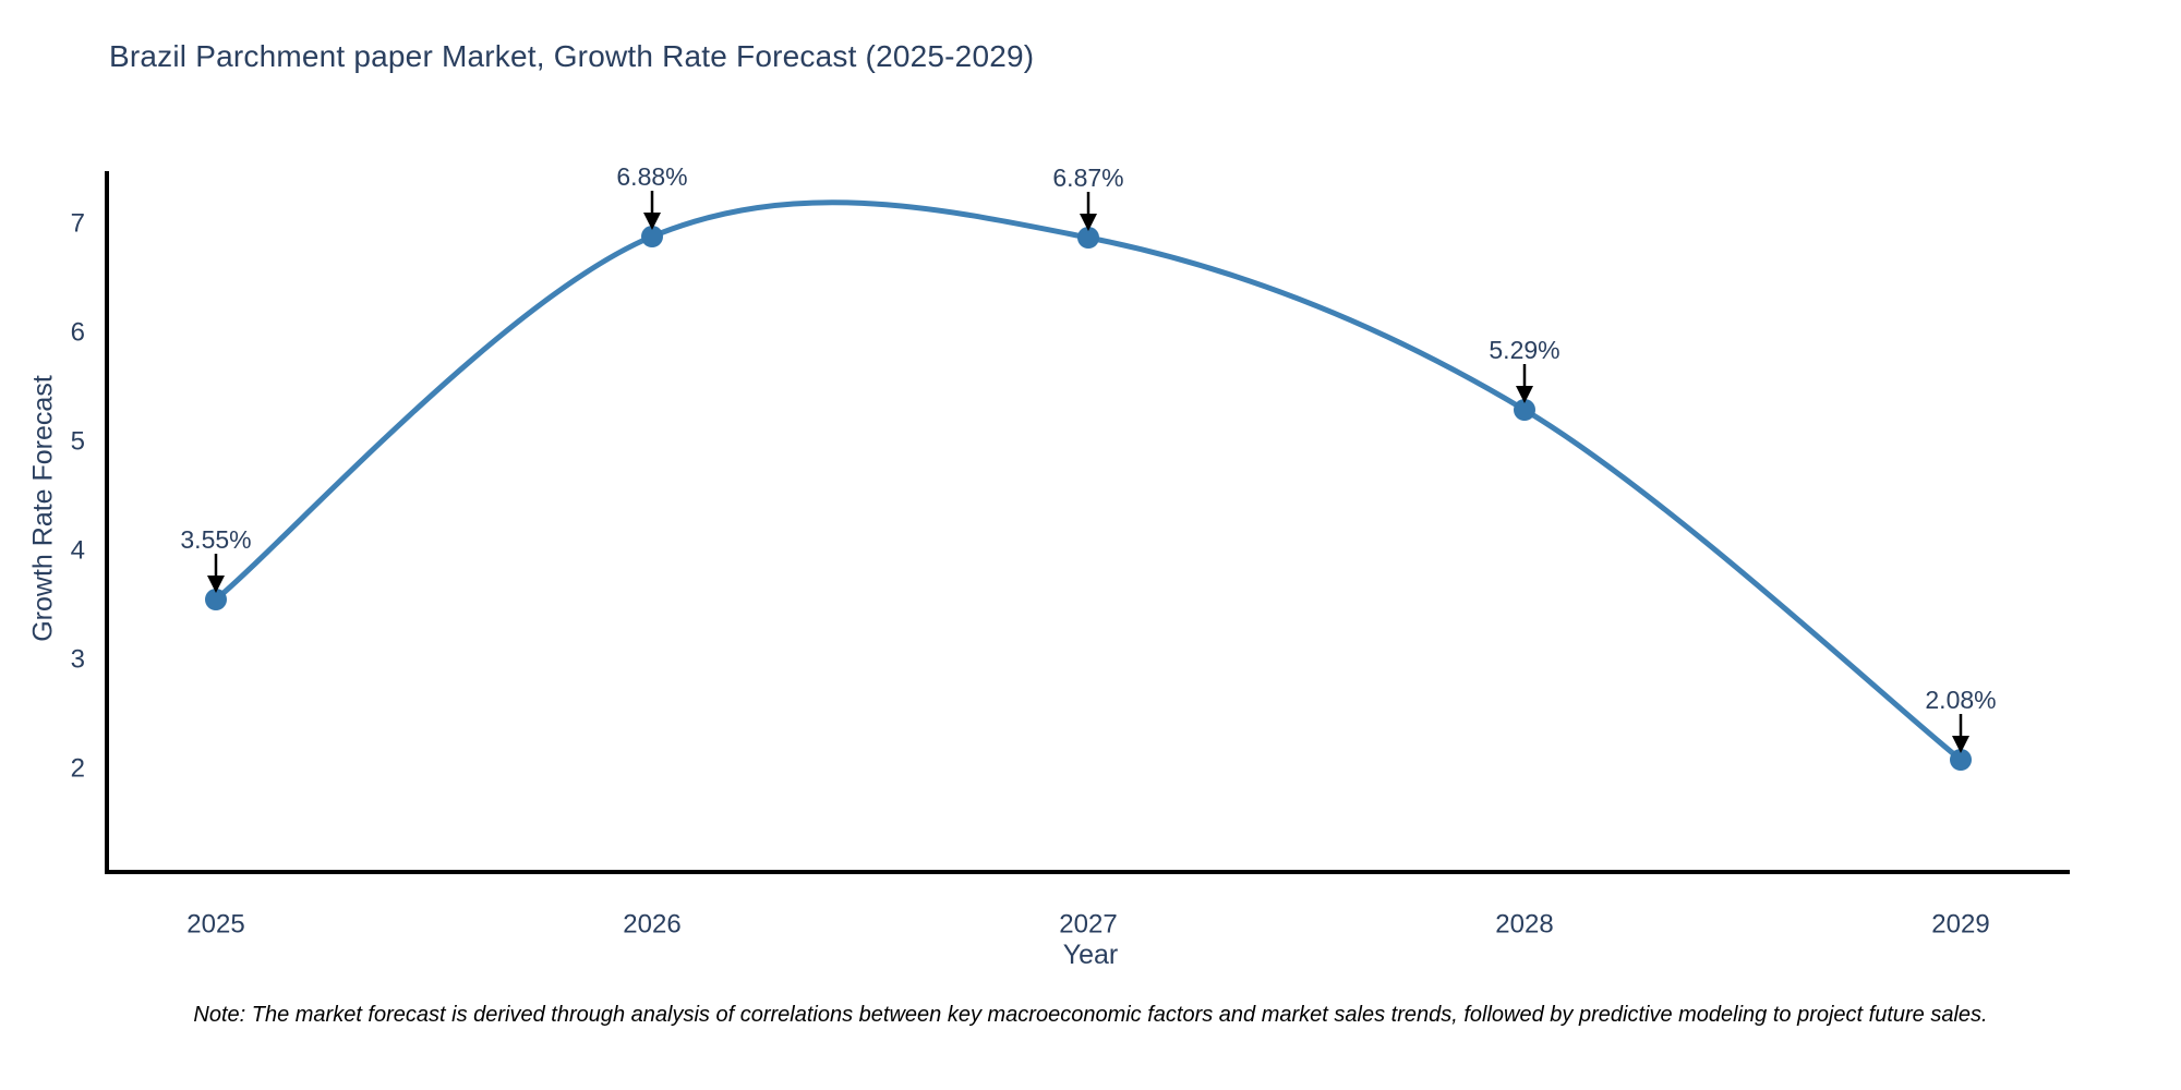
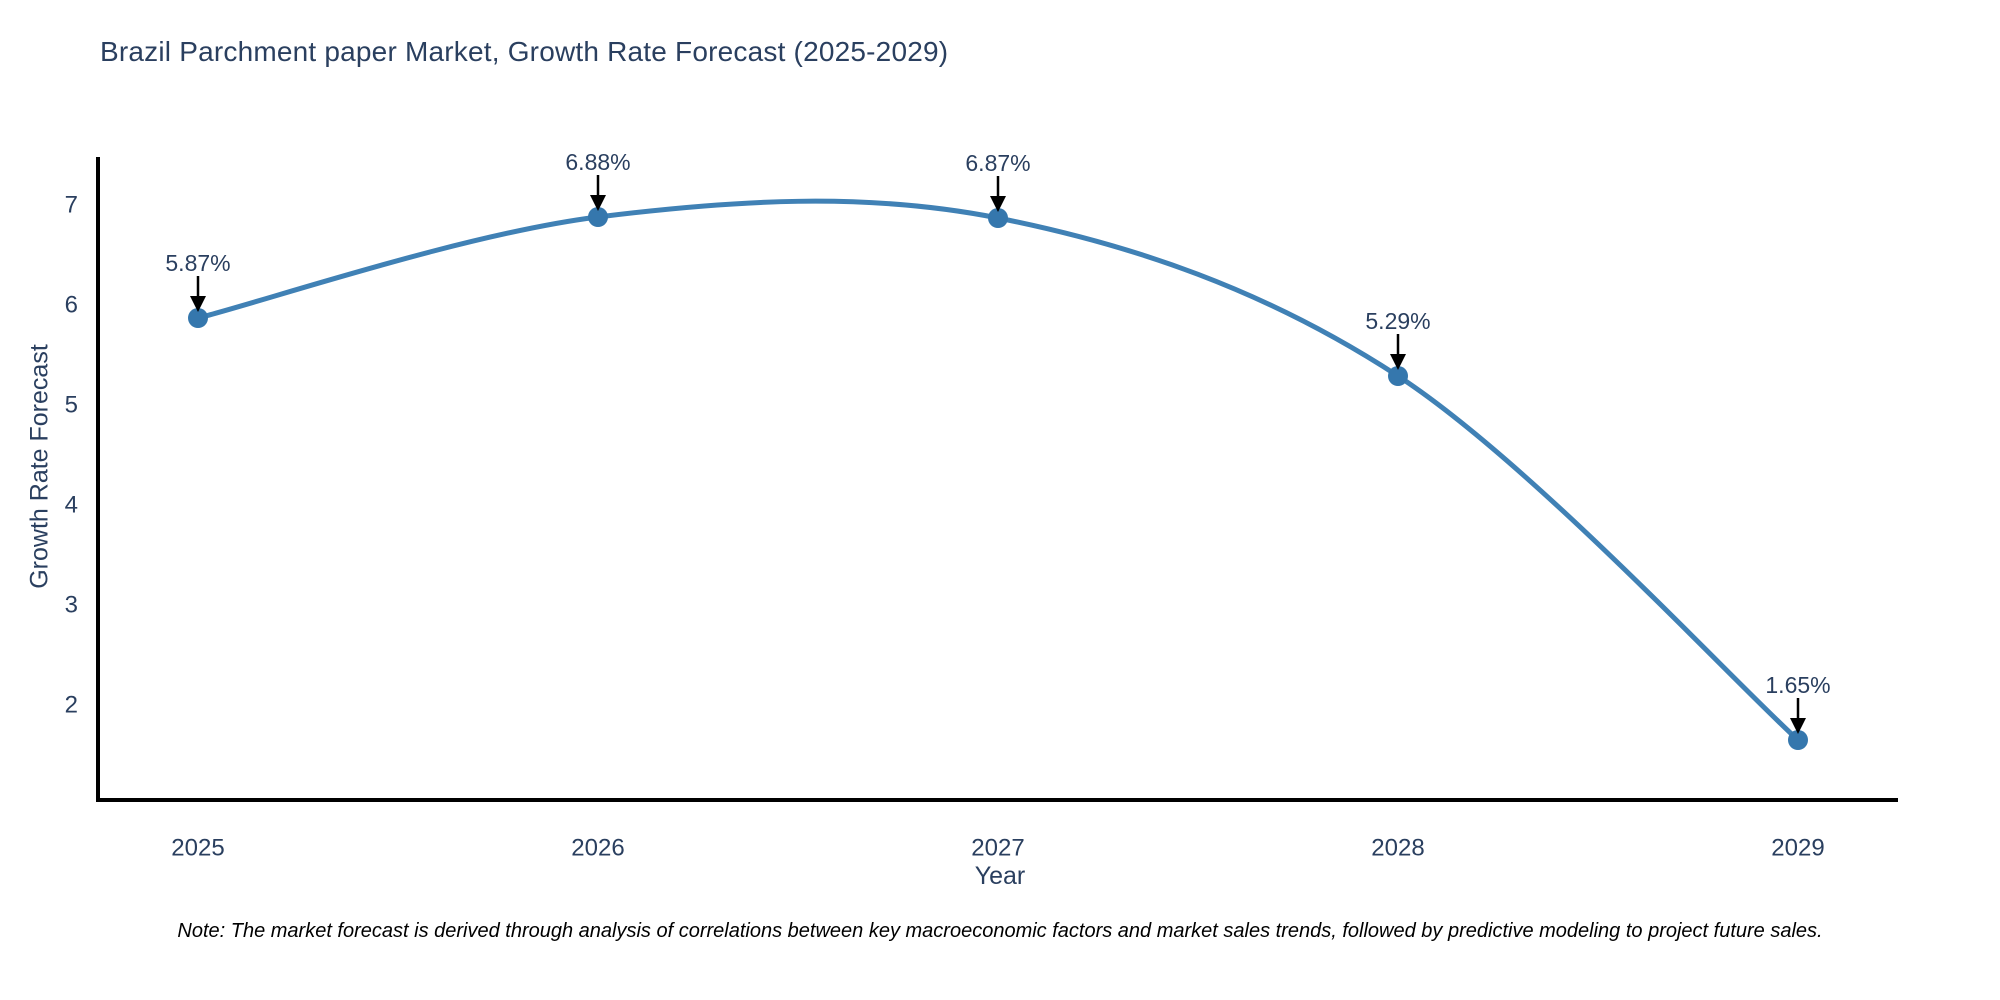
2025: 3.55% -> 5.87%
2029: 2.08% -> 1.65%
